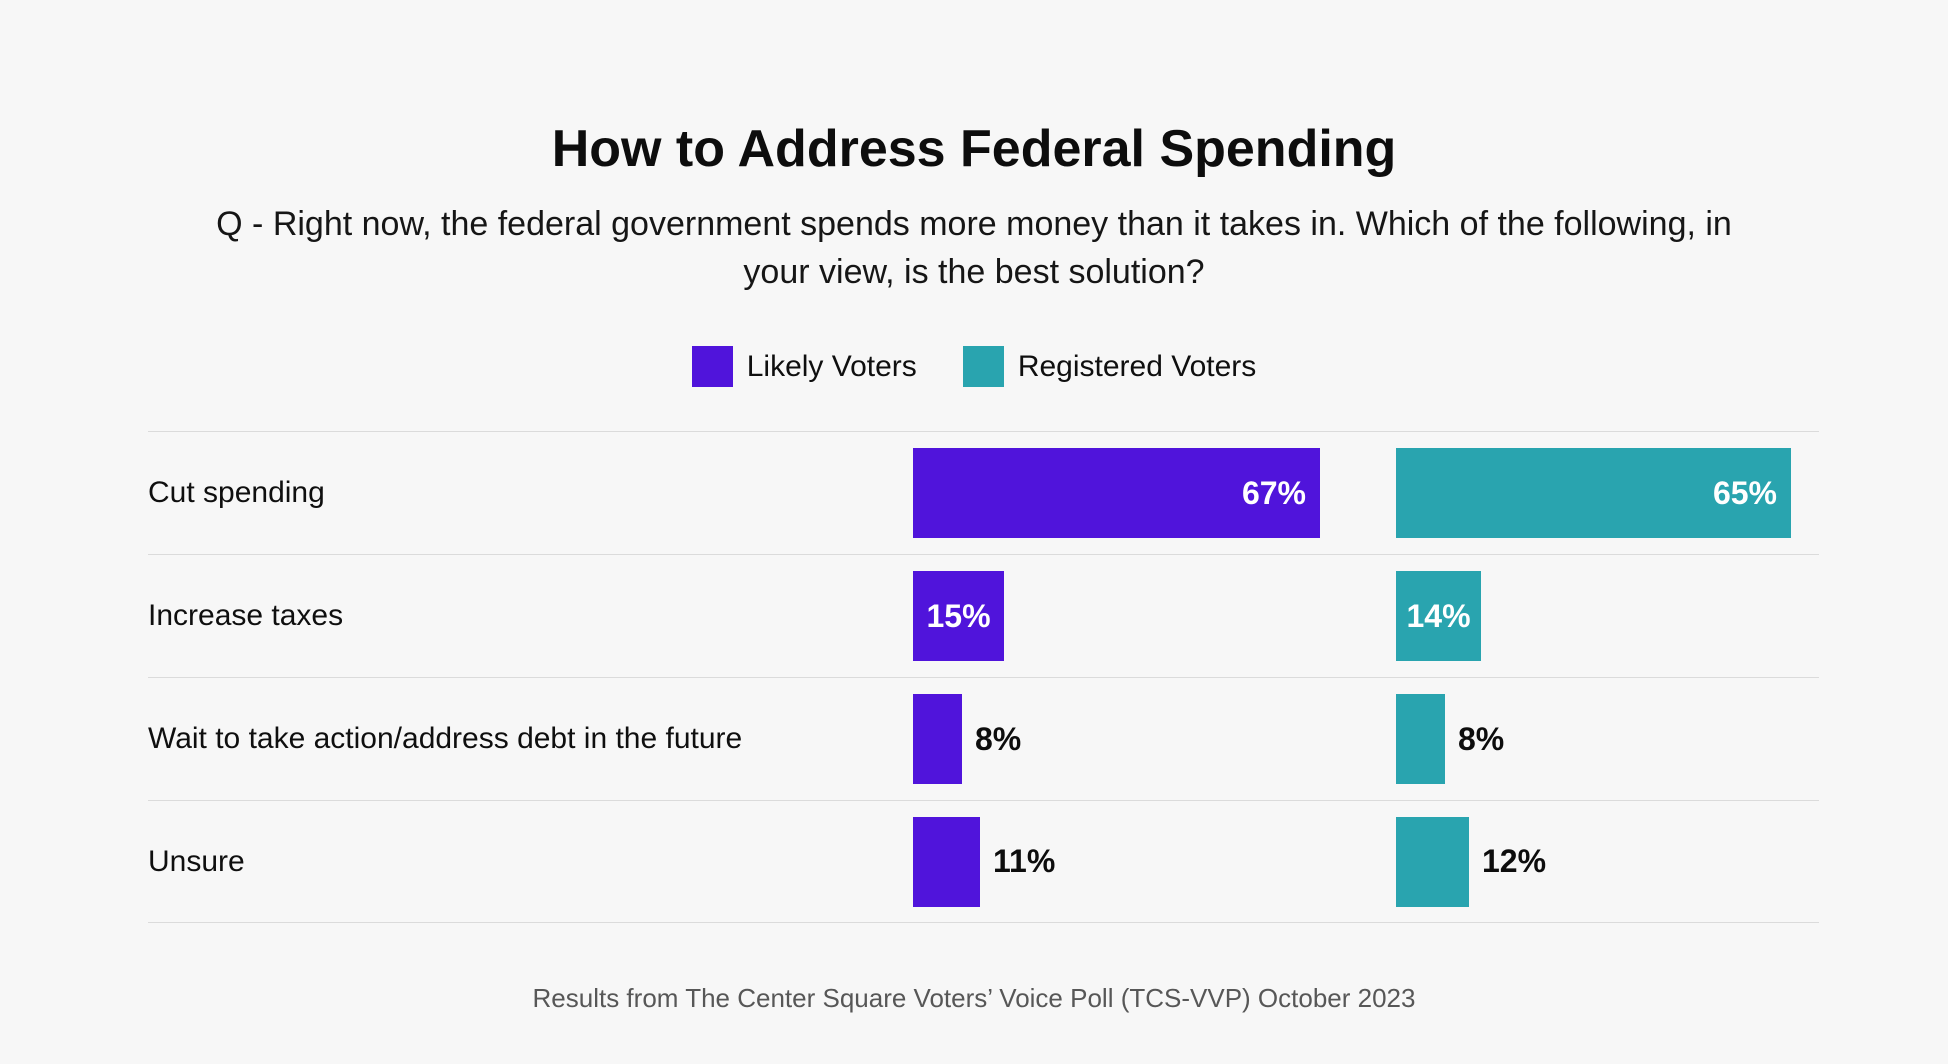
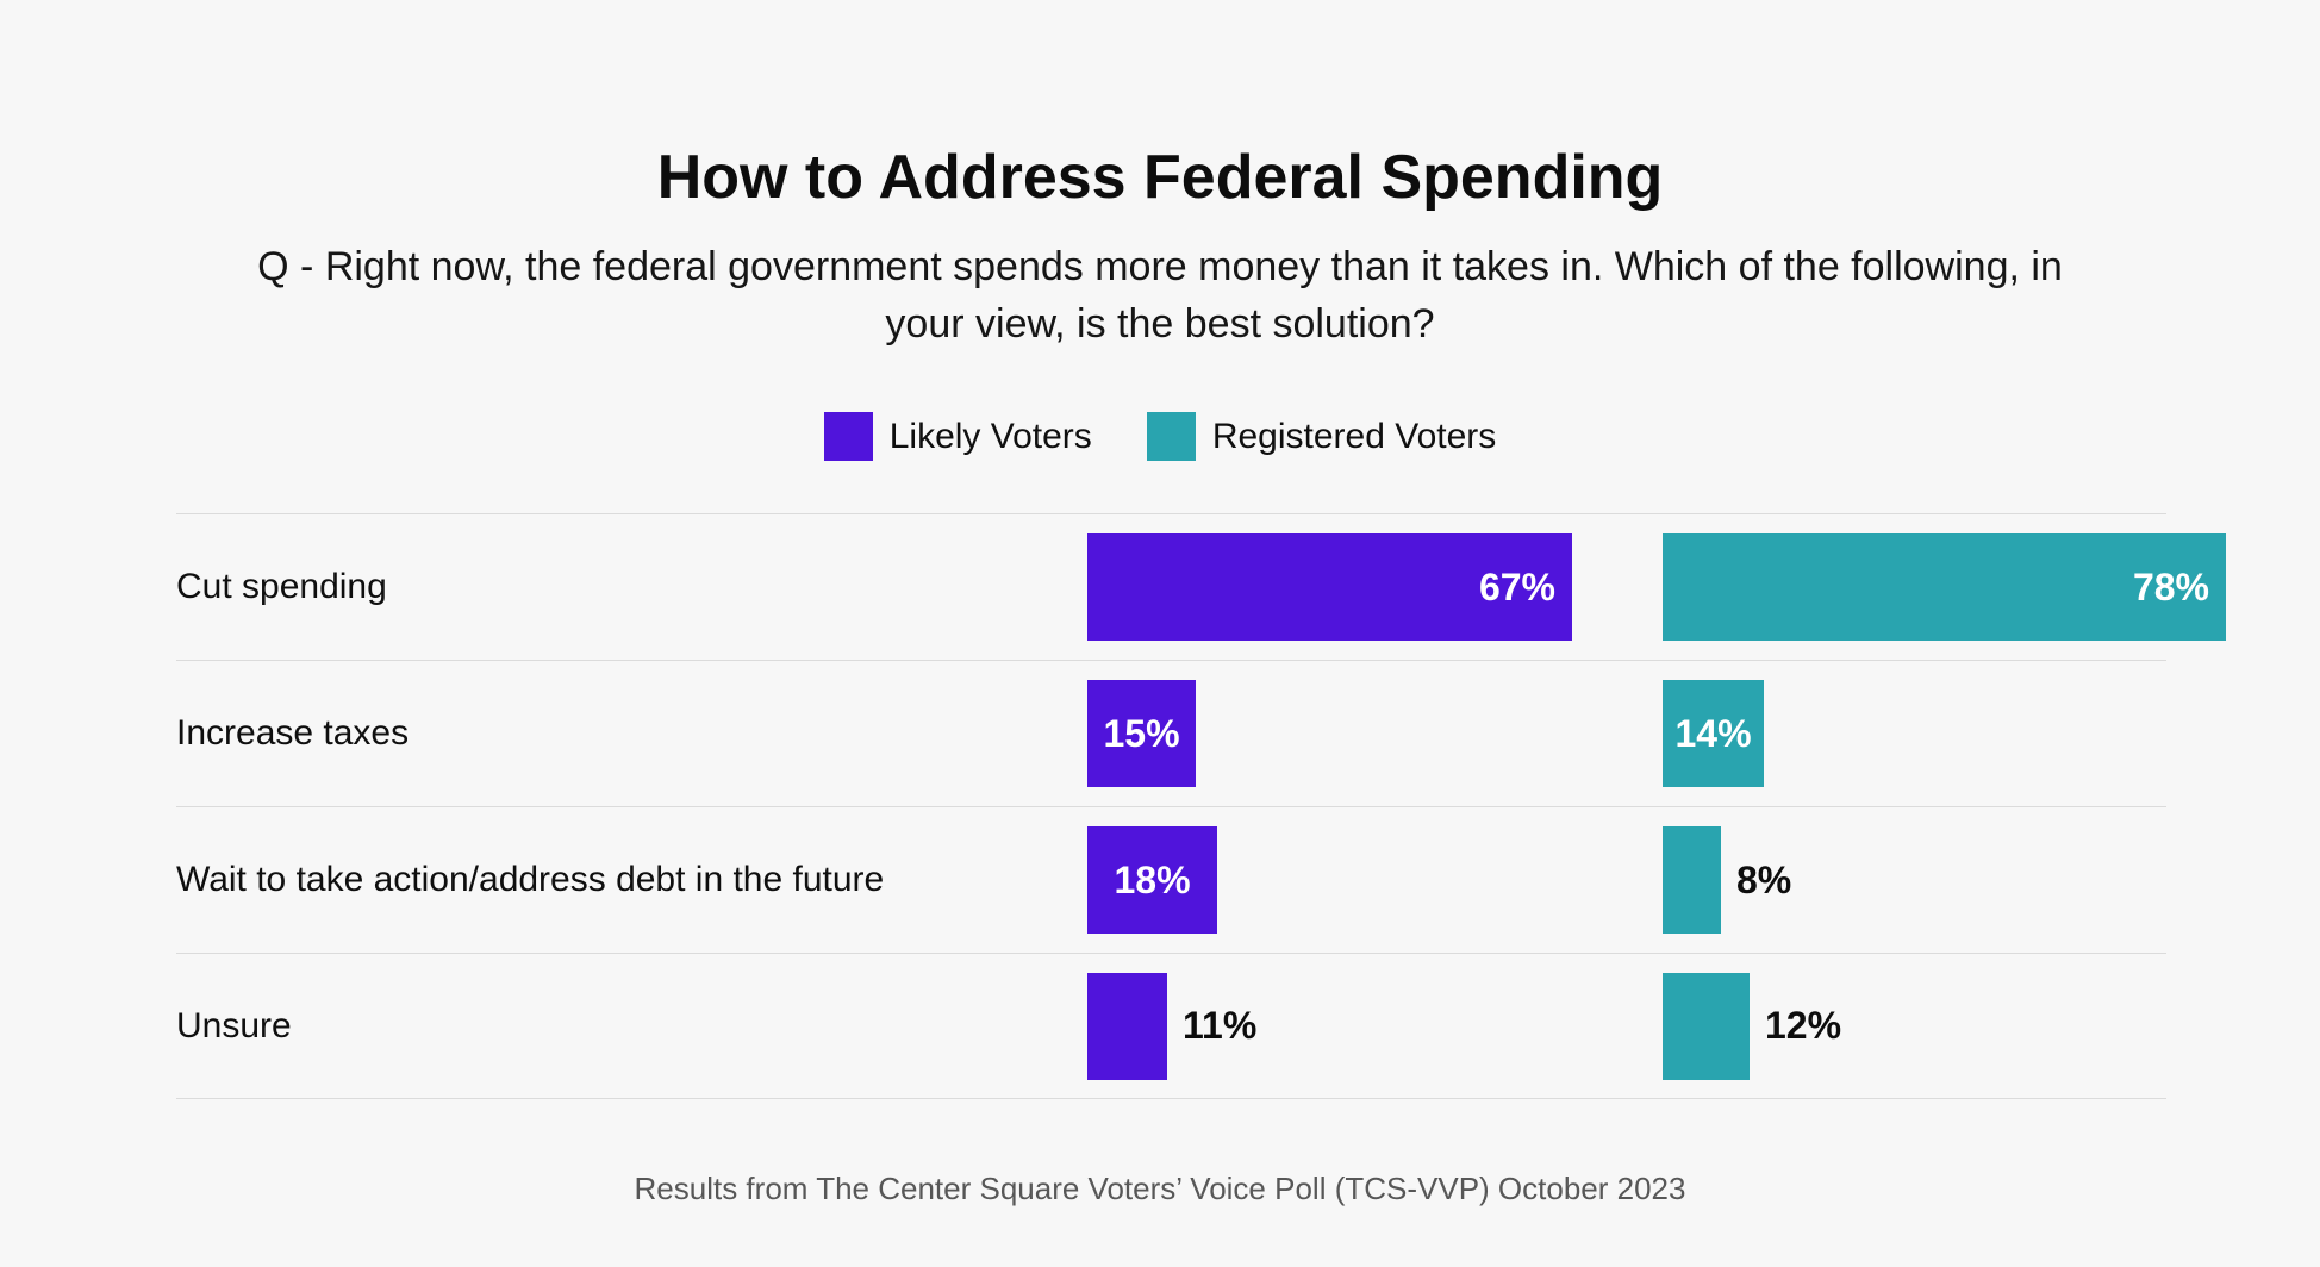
Registered Voters/Cut spending: 65% -> 78%
Likely Voters/Wait to take action/address debt in the future: 8% -> 18%
